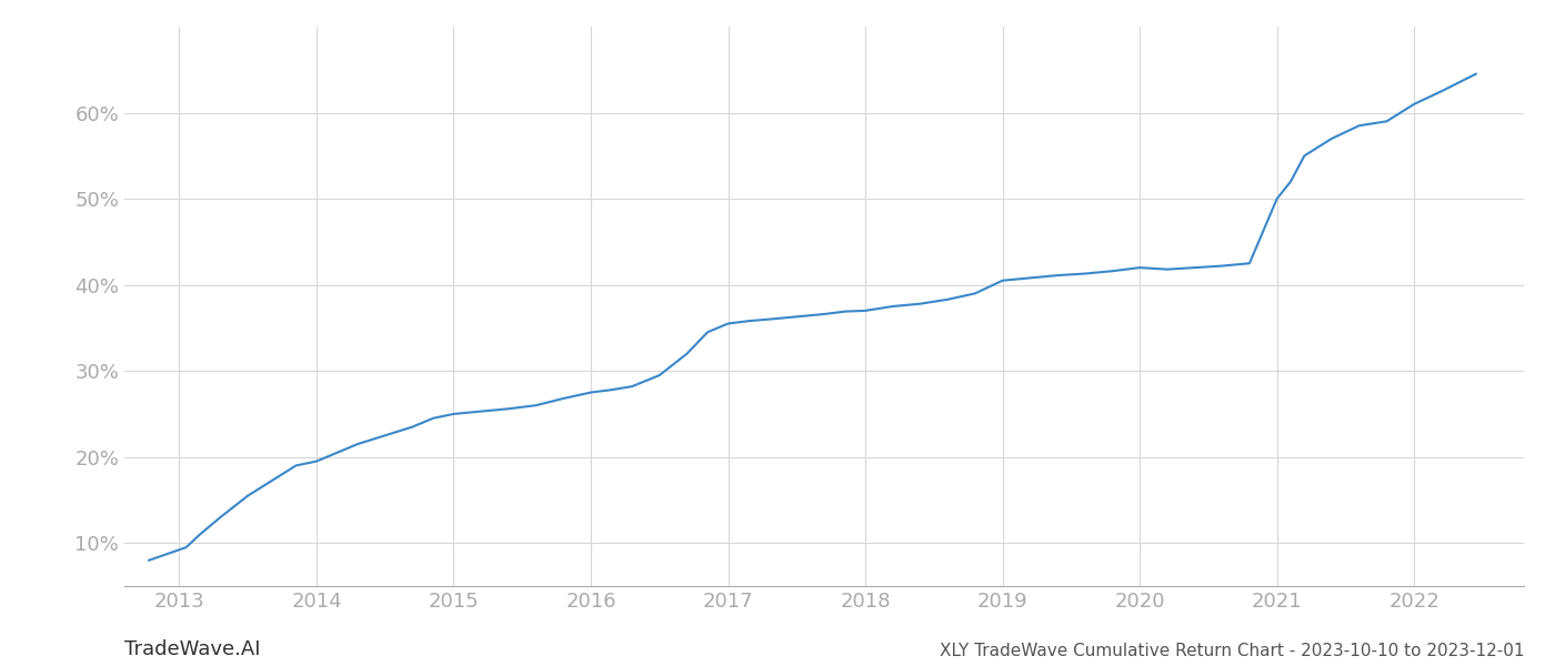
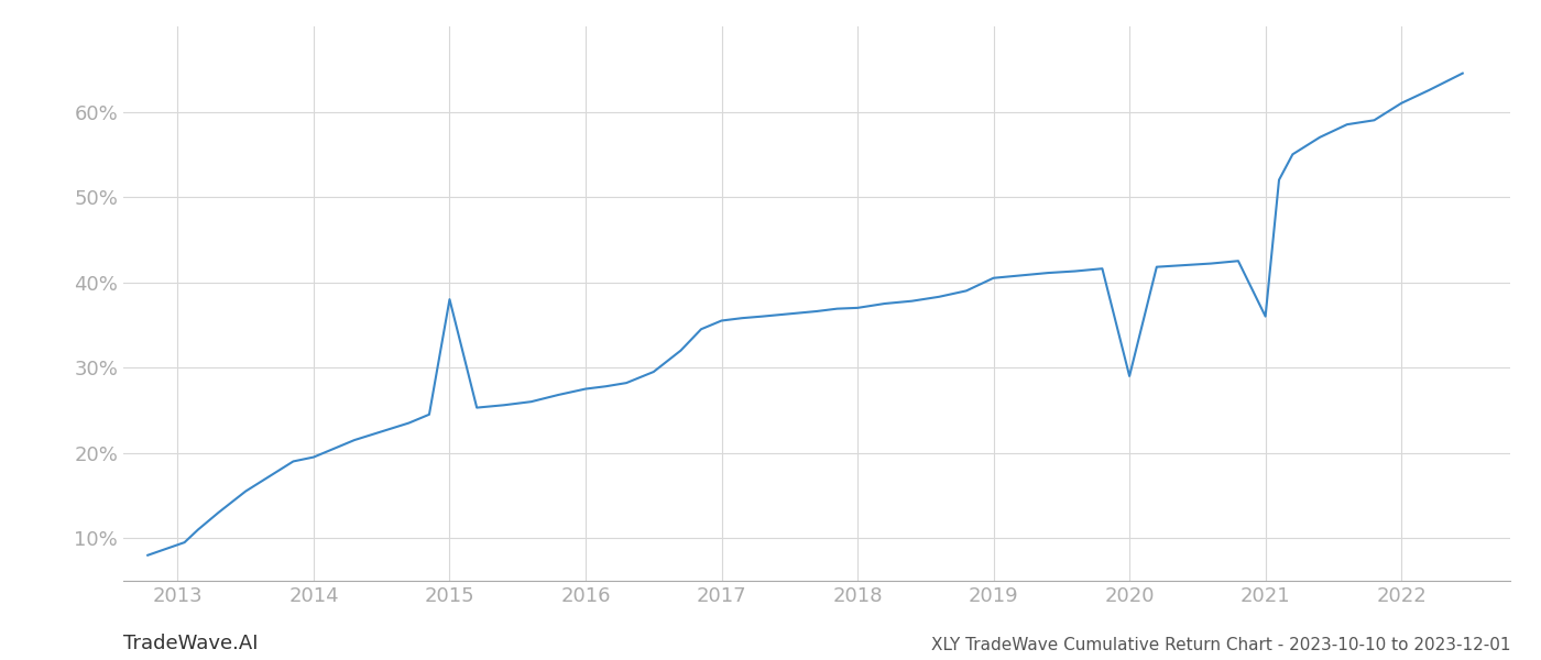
2015: 25.0% -> 38.0%
2020: 42.0% -> 29.0%
2021: 50.0% -> 36.0%
